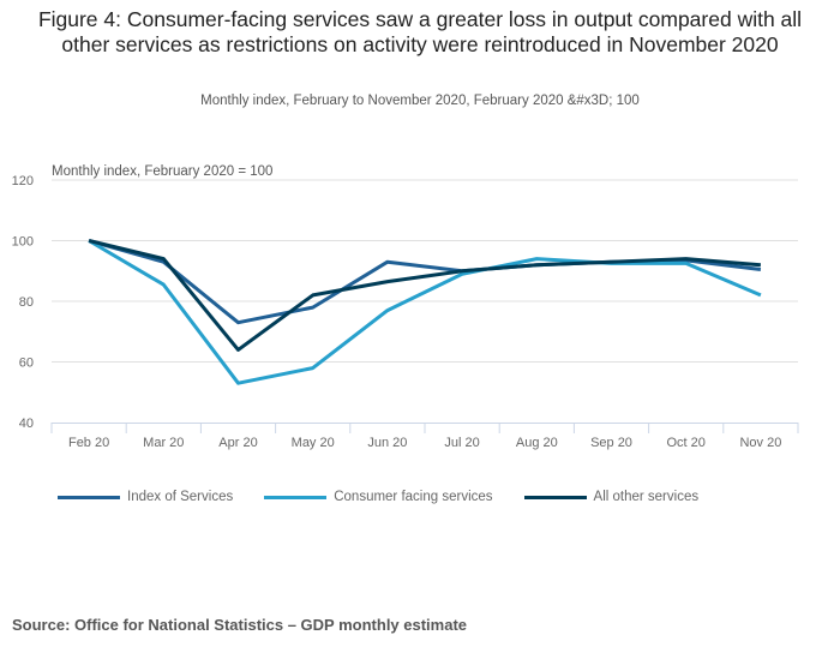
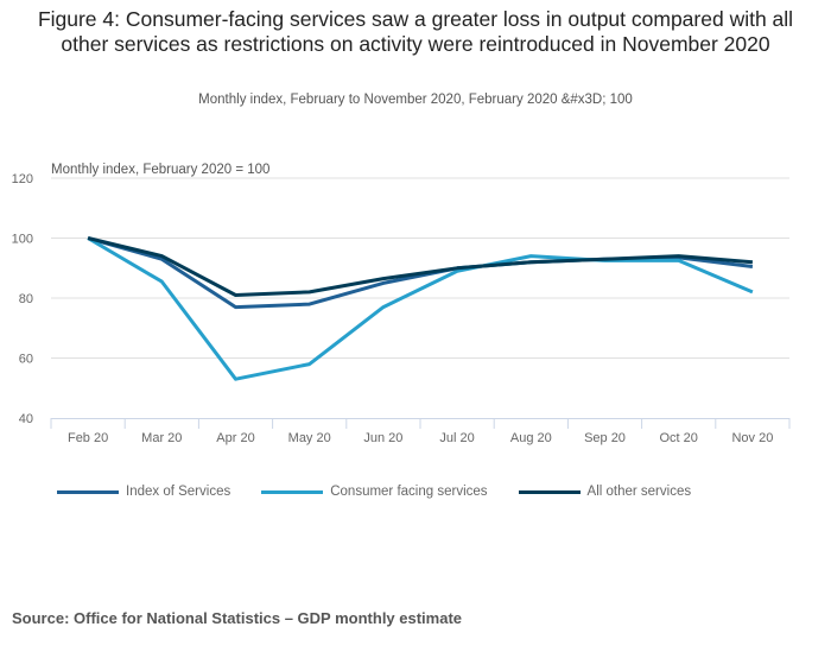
Index of Services/Apr 20: 73 -> 77
All other services/Apr 20: 64 -> 81
Index of Services/Jun 20: 93 -> 85
